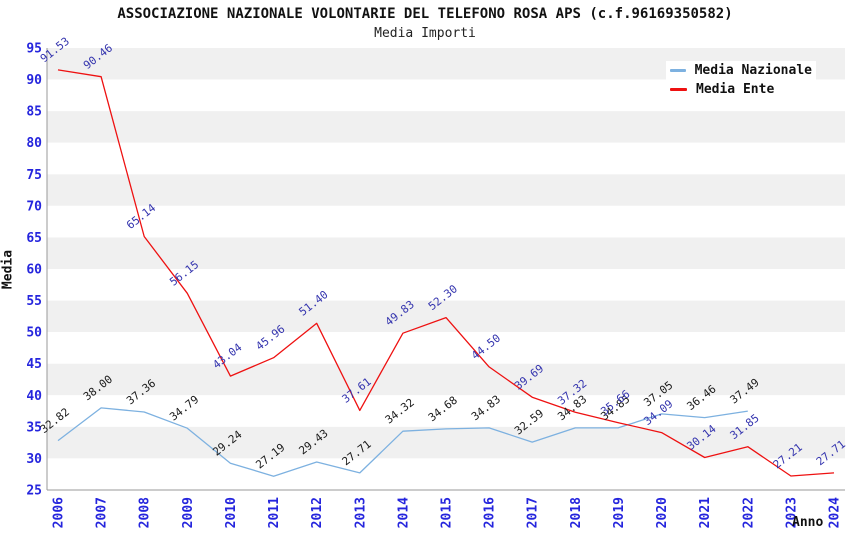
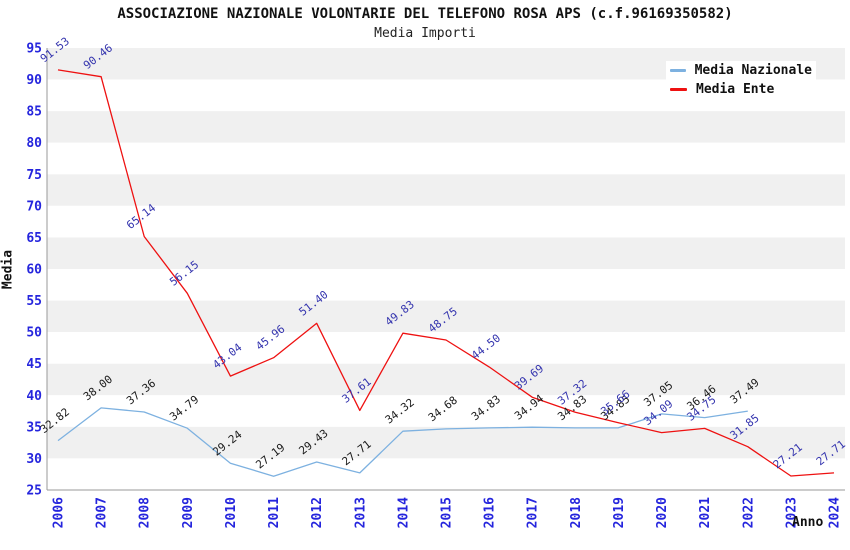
Media Ente/2015: 52.30 -> 48.75
Media Nazionale/2017: 32.59 -> 34.94
Media Ente/2021: 30.14 -> 34.75
